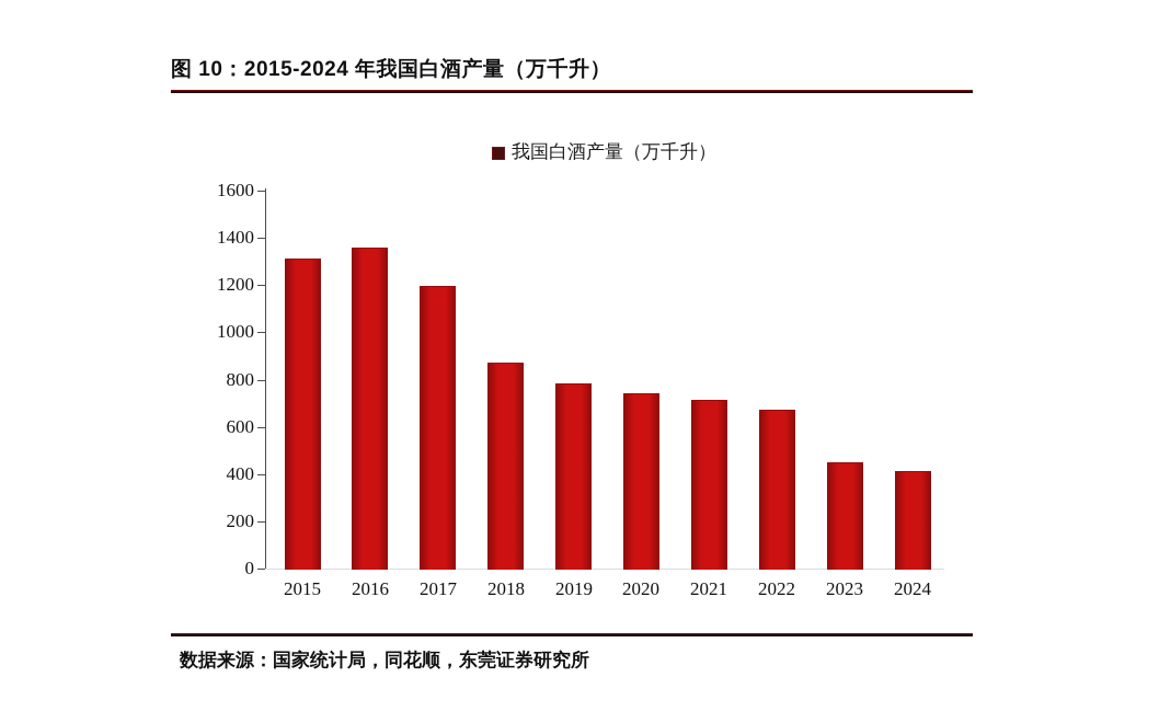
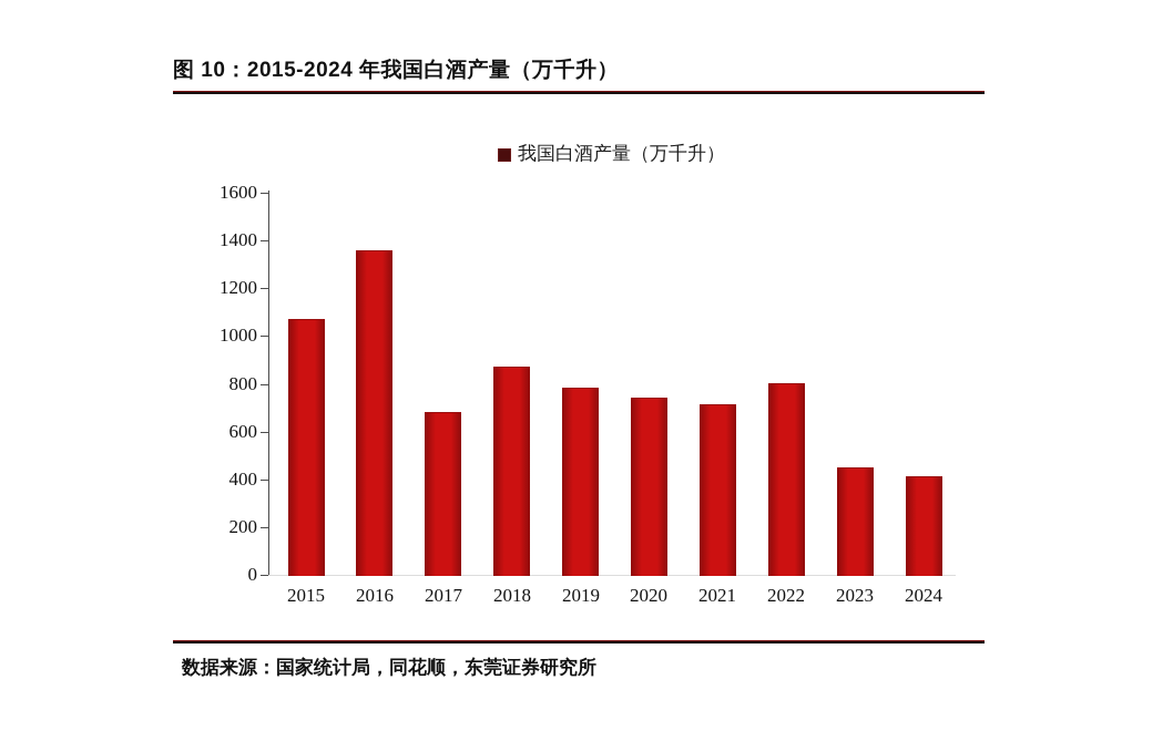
2015: 1310 -> 1070
2017: 1200 -> 680
2022: 670 -> 800
